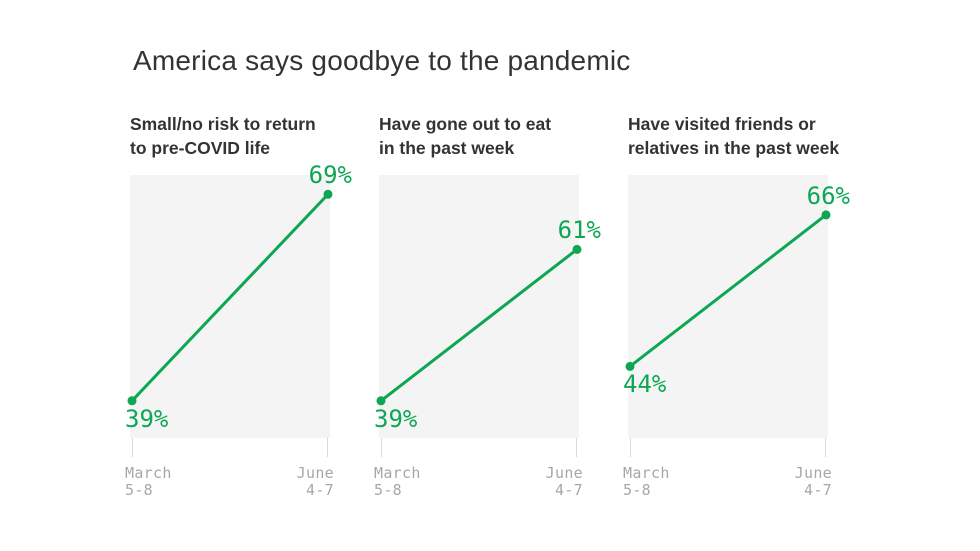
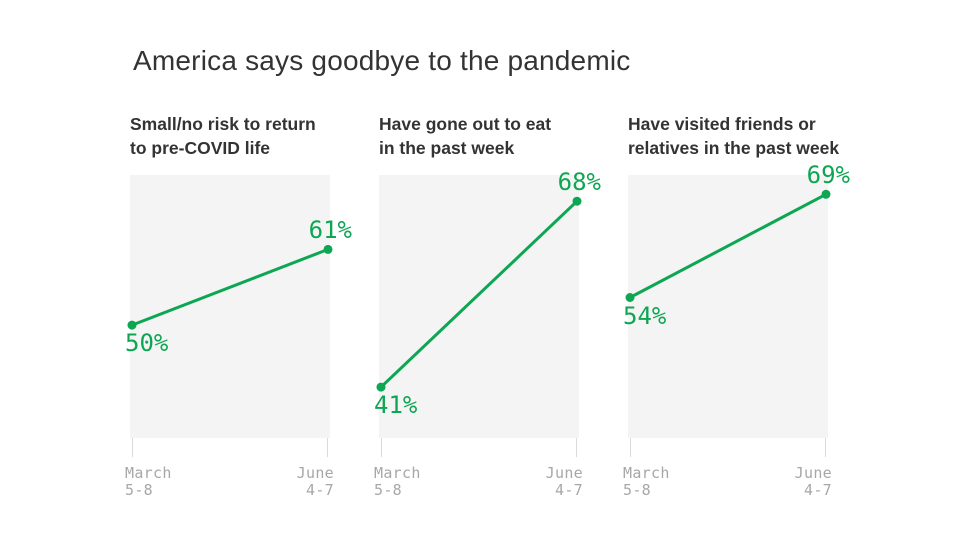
Small/no risk to return to pre-COVID life/March 5-8: 39% -> 50%
Small/no risk to return to pre-COVID life/June 4-7: 69% -> 61%
Have gone out to eat in the past week/March 5-8: 39% -> 41%
Have gone out to eat in the past week/June 4-7: 61% -> 68%
Have visited friends or relatives in the past week/March 5-8: 44% -> 54%
Have visited friends or relatives in the past week/June 4-7: 66% -> 69%
